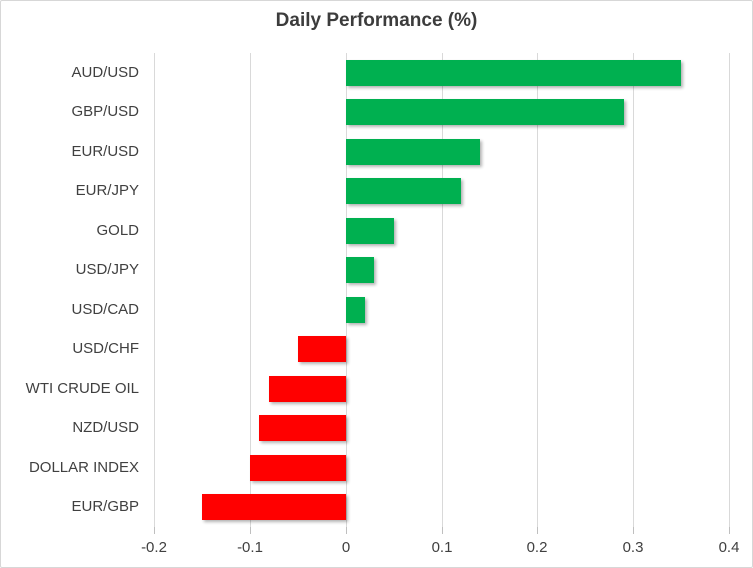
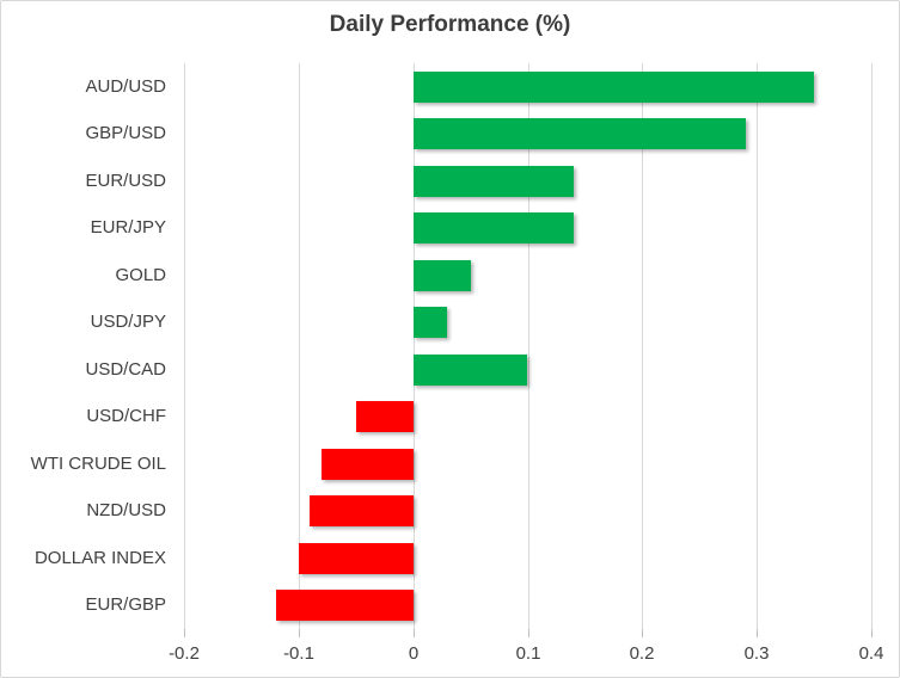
EUR/JPY: 0.12 -> 0.14
USD/CAD: 0.02 -> 0.10
EUR/GBP: -0.15 -> -0.12
